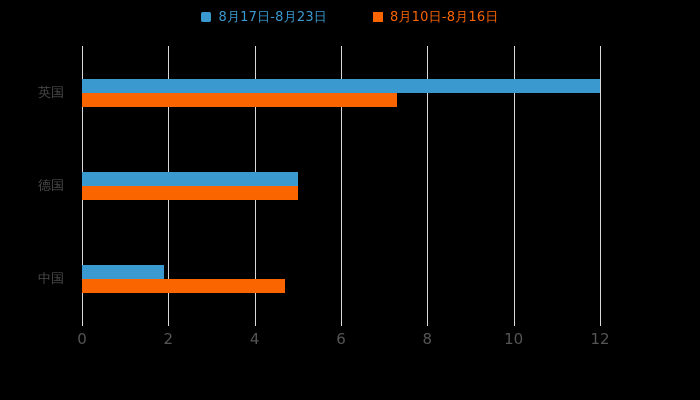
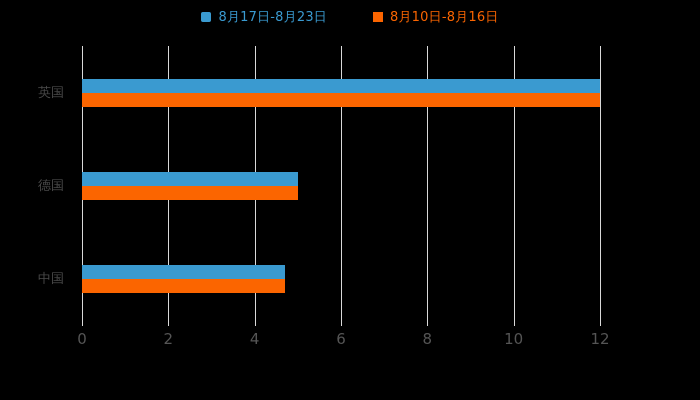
8月10日-8月16日/英国: 7.3 -> 12.0
8月17日-8月23日/中国: 1.9 -> 4.7
